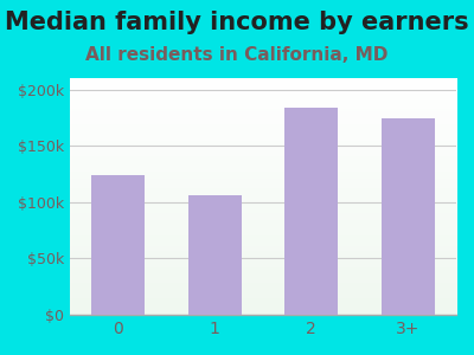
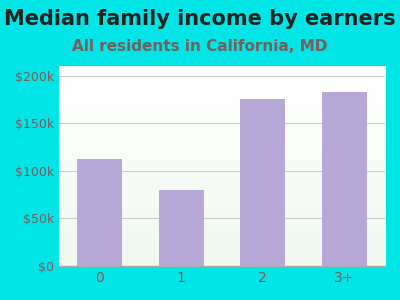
0: $124k -> $112k
1: $106k -> $80k
2: $184k -> $175k
3+: $174k -> $183k
